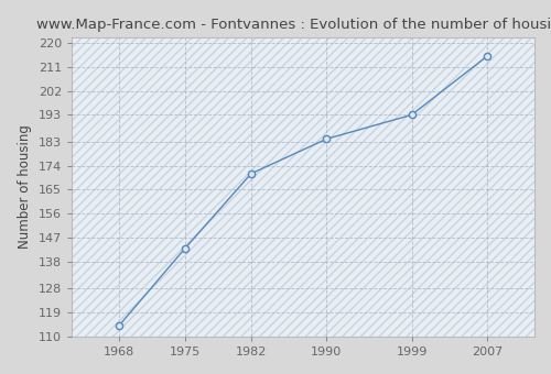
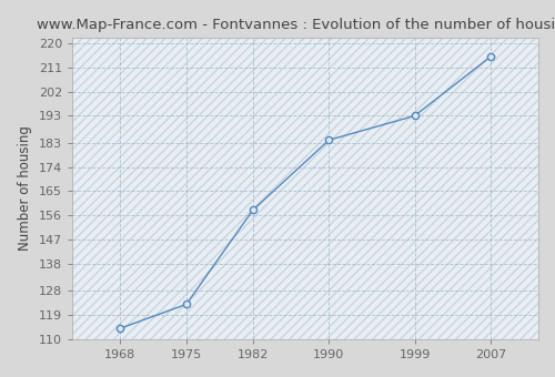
1975: 143 -> 123
1982: 171 -> 158
